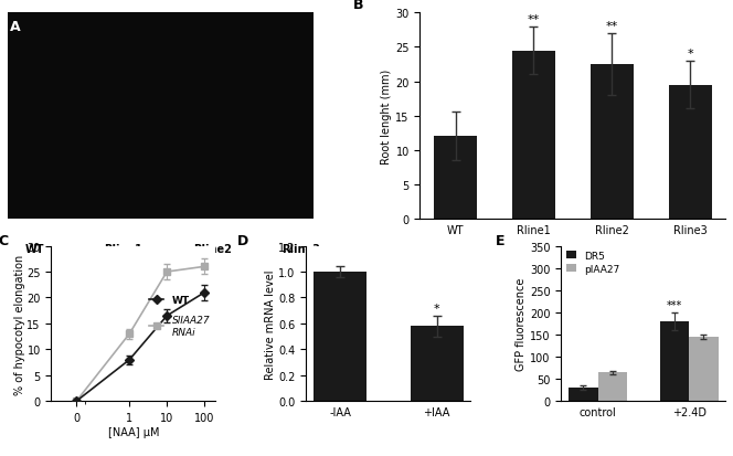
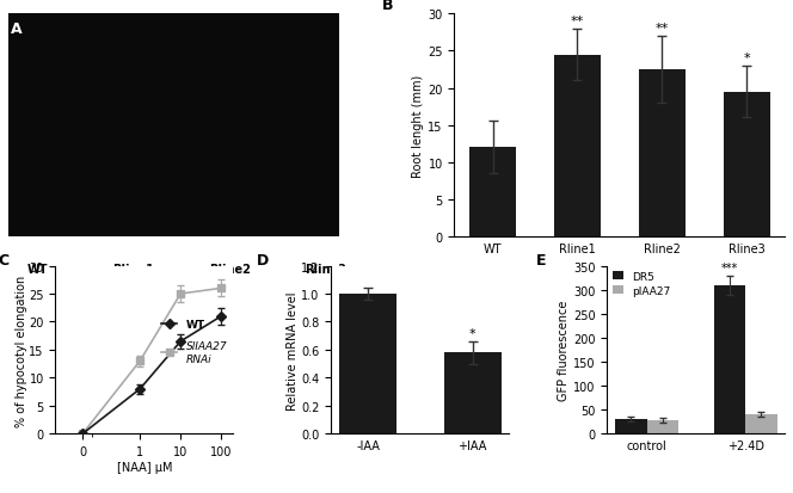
pIAA27/control: 65 -> 28
DR5/+2.4D: 180 -> 310
pIAA27/+2.4D: 145 -> 40
